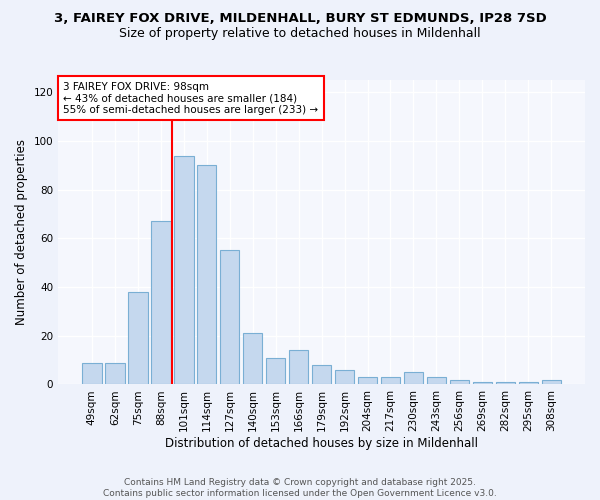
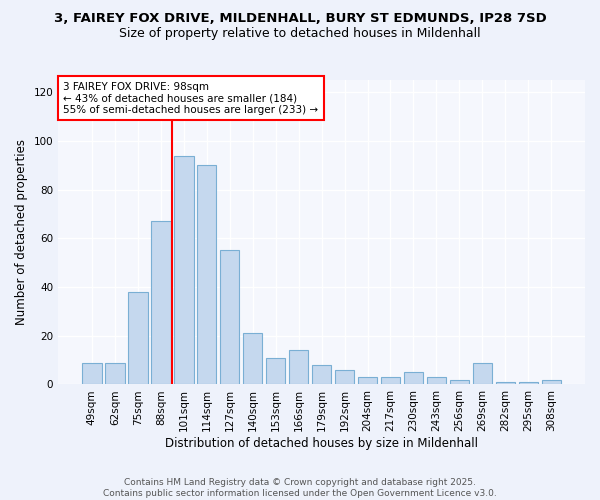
269sqm: 1 -> 9
